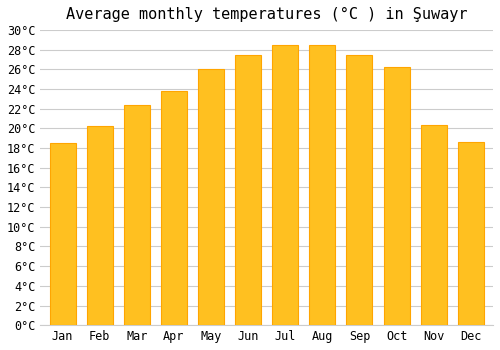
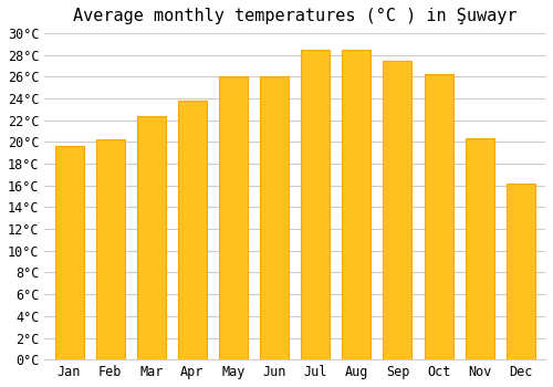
Jan: 18.5°C -> 19.6°C
Jun: 27.5°C -> 26.0°C
Dec: 18.6°C -> 16.2°C
